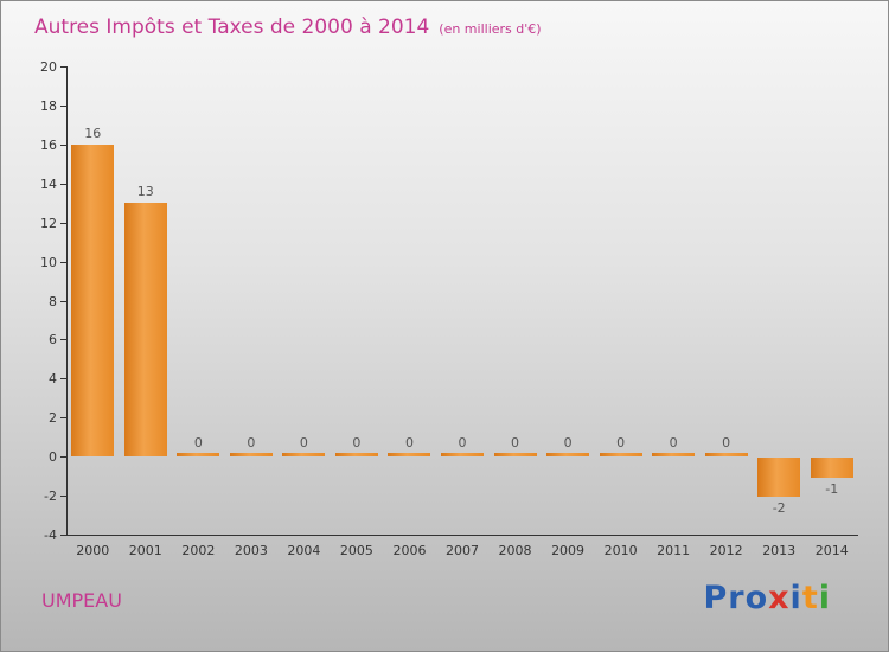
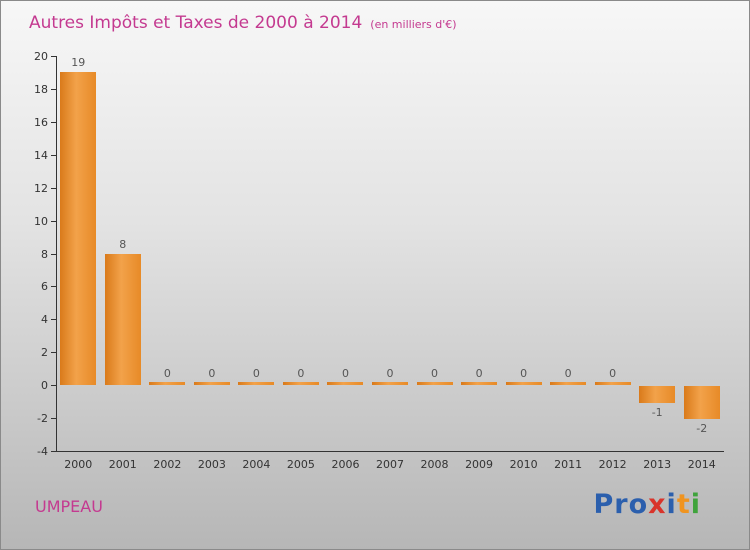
2000: 16 -> 19
2001: 13 -> 8
2013: -2 -> -1
2014: -1 -> -2
